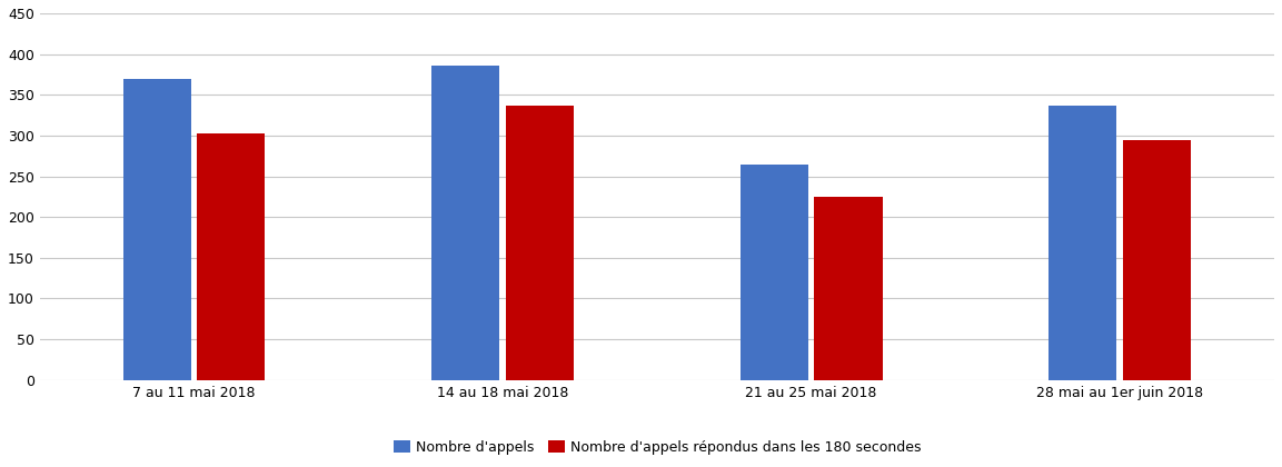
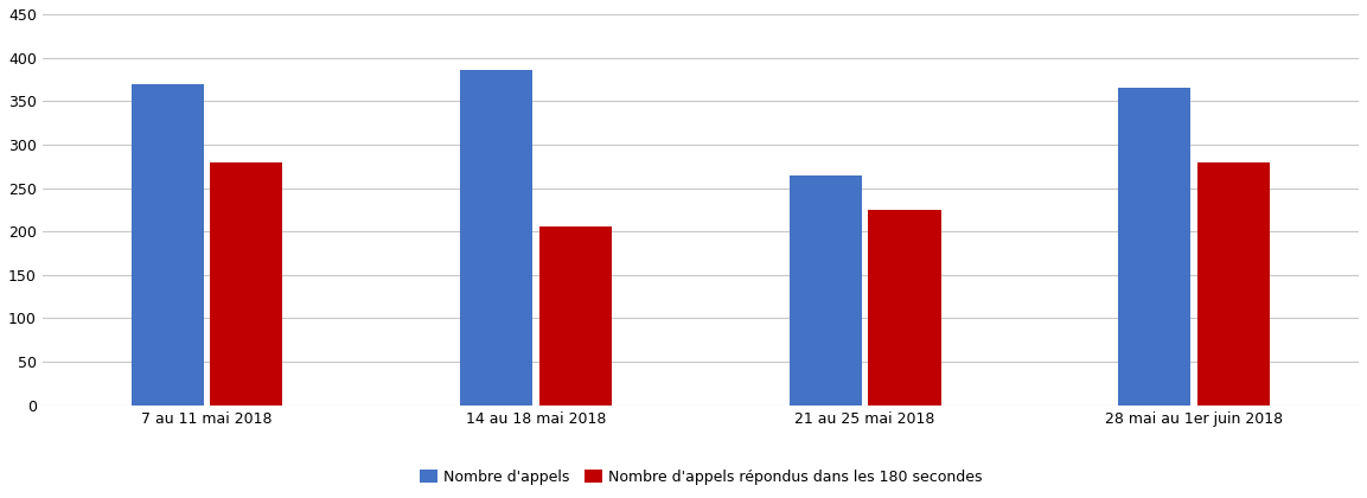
Nombre d'appels répondus dans les 180 secondes/7 au 11 mai 2018: 303 -> 280
Nombre d'appels répondus dans les 180 secondes/14 au 18 mai 2018: 336 -> 206
Nombre d'appels/28 mai au 1er juin 2018: 337 -> 366
Nombre d'appels répondus dans les 180 secondes/28 mai au 1er juin 2018: 295 -> 280
